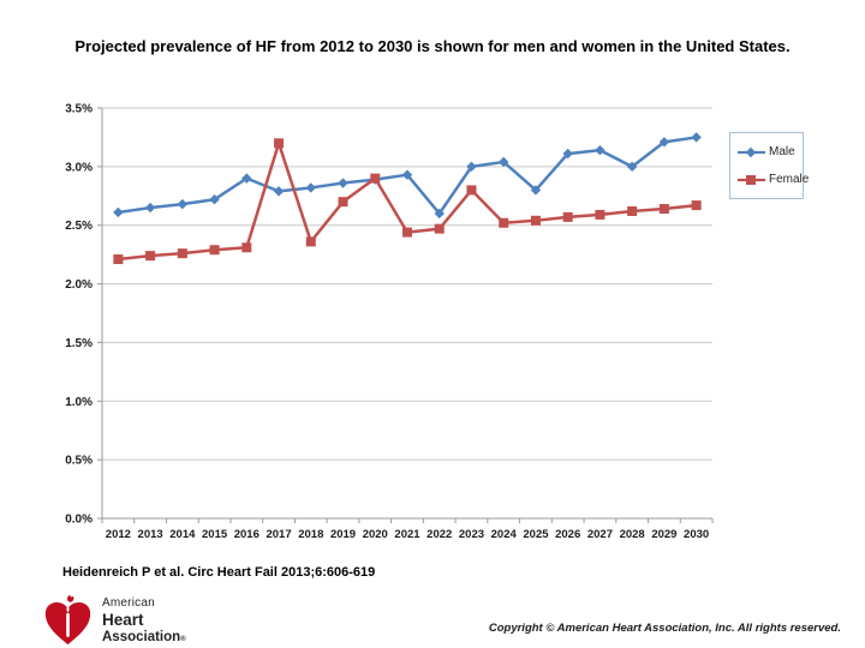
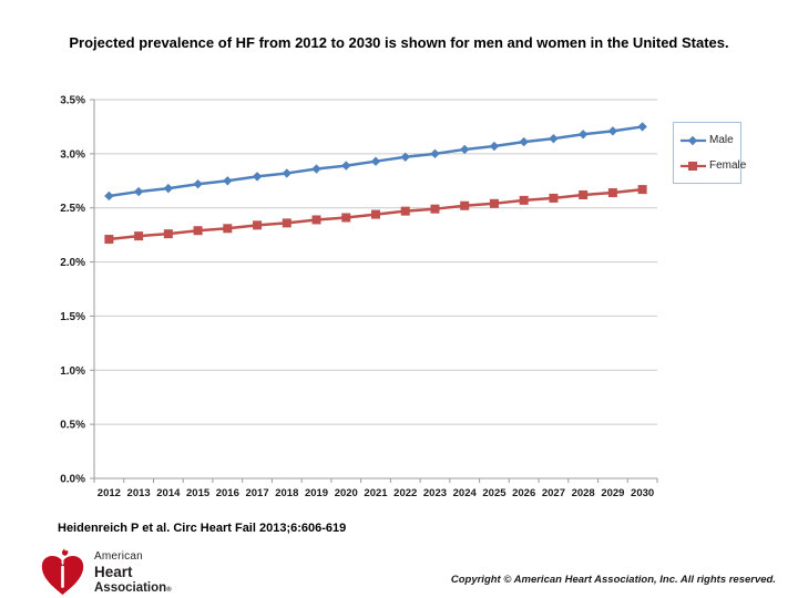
Male/2016: 2.9% -> 2.8%
Female/2017: 3.2% -> 2.3%
Female/2019: 2.7% -> 2.4%
Female/2020: 2.9% -> 2.4%
Male/2022: 2.6% -> 3.0%
Female/2023: 2.8% -> 2.5%
Male/2025: 2.8% -> 3.1%
Male/2028: 3.0% -> 3.2%
